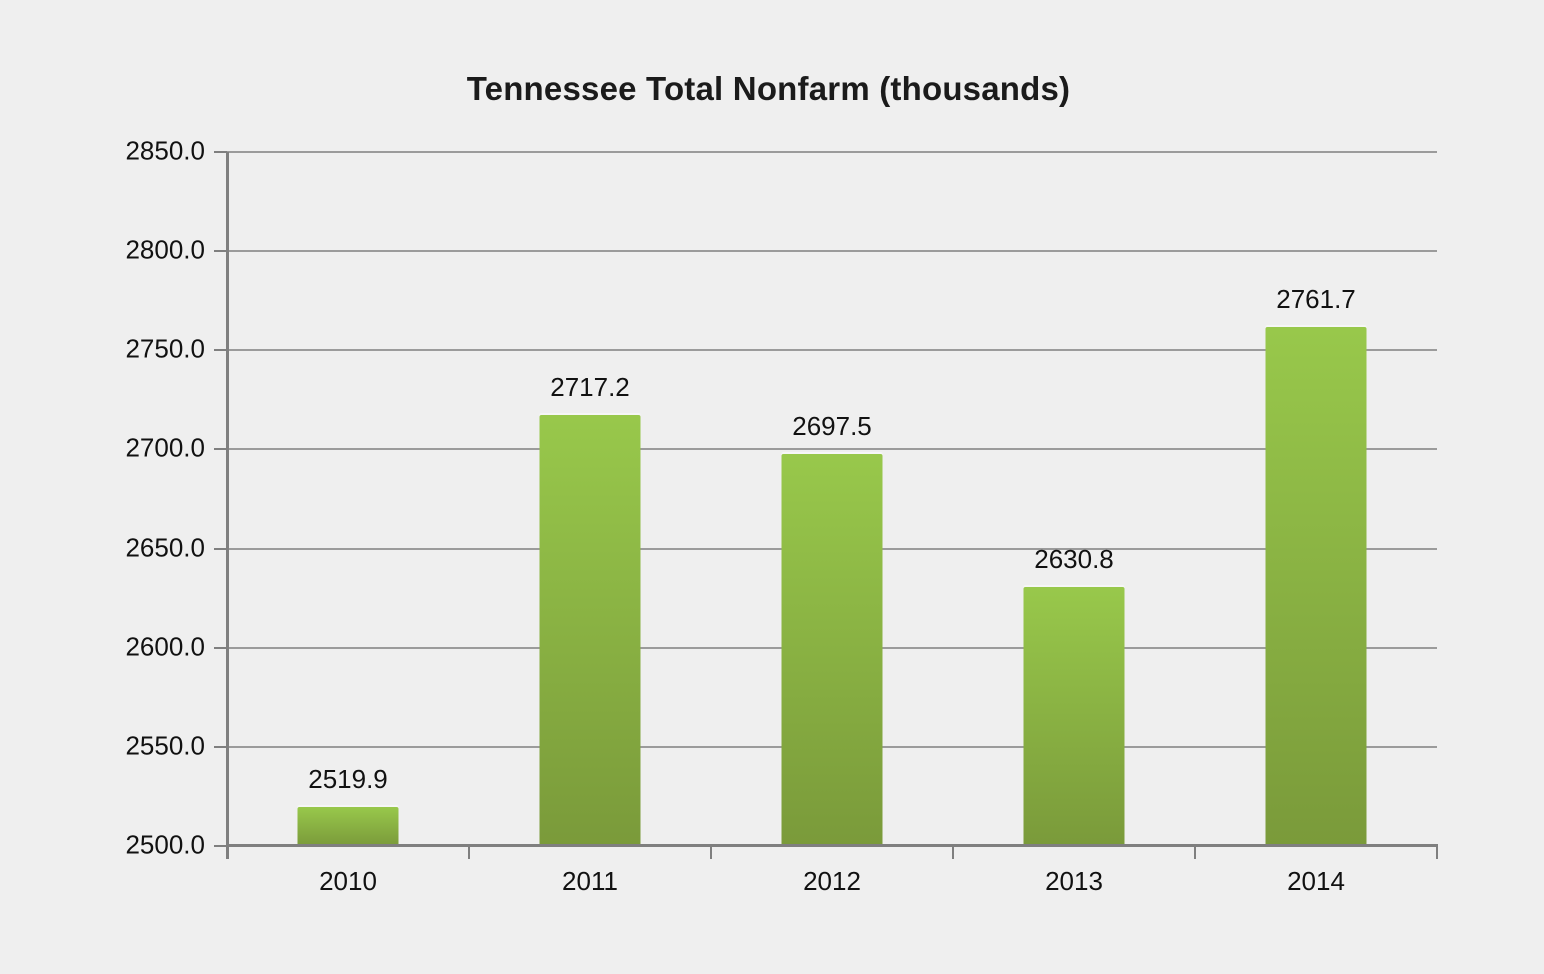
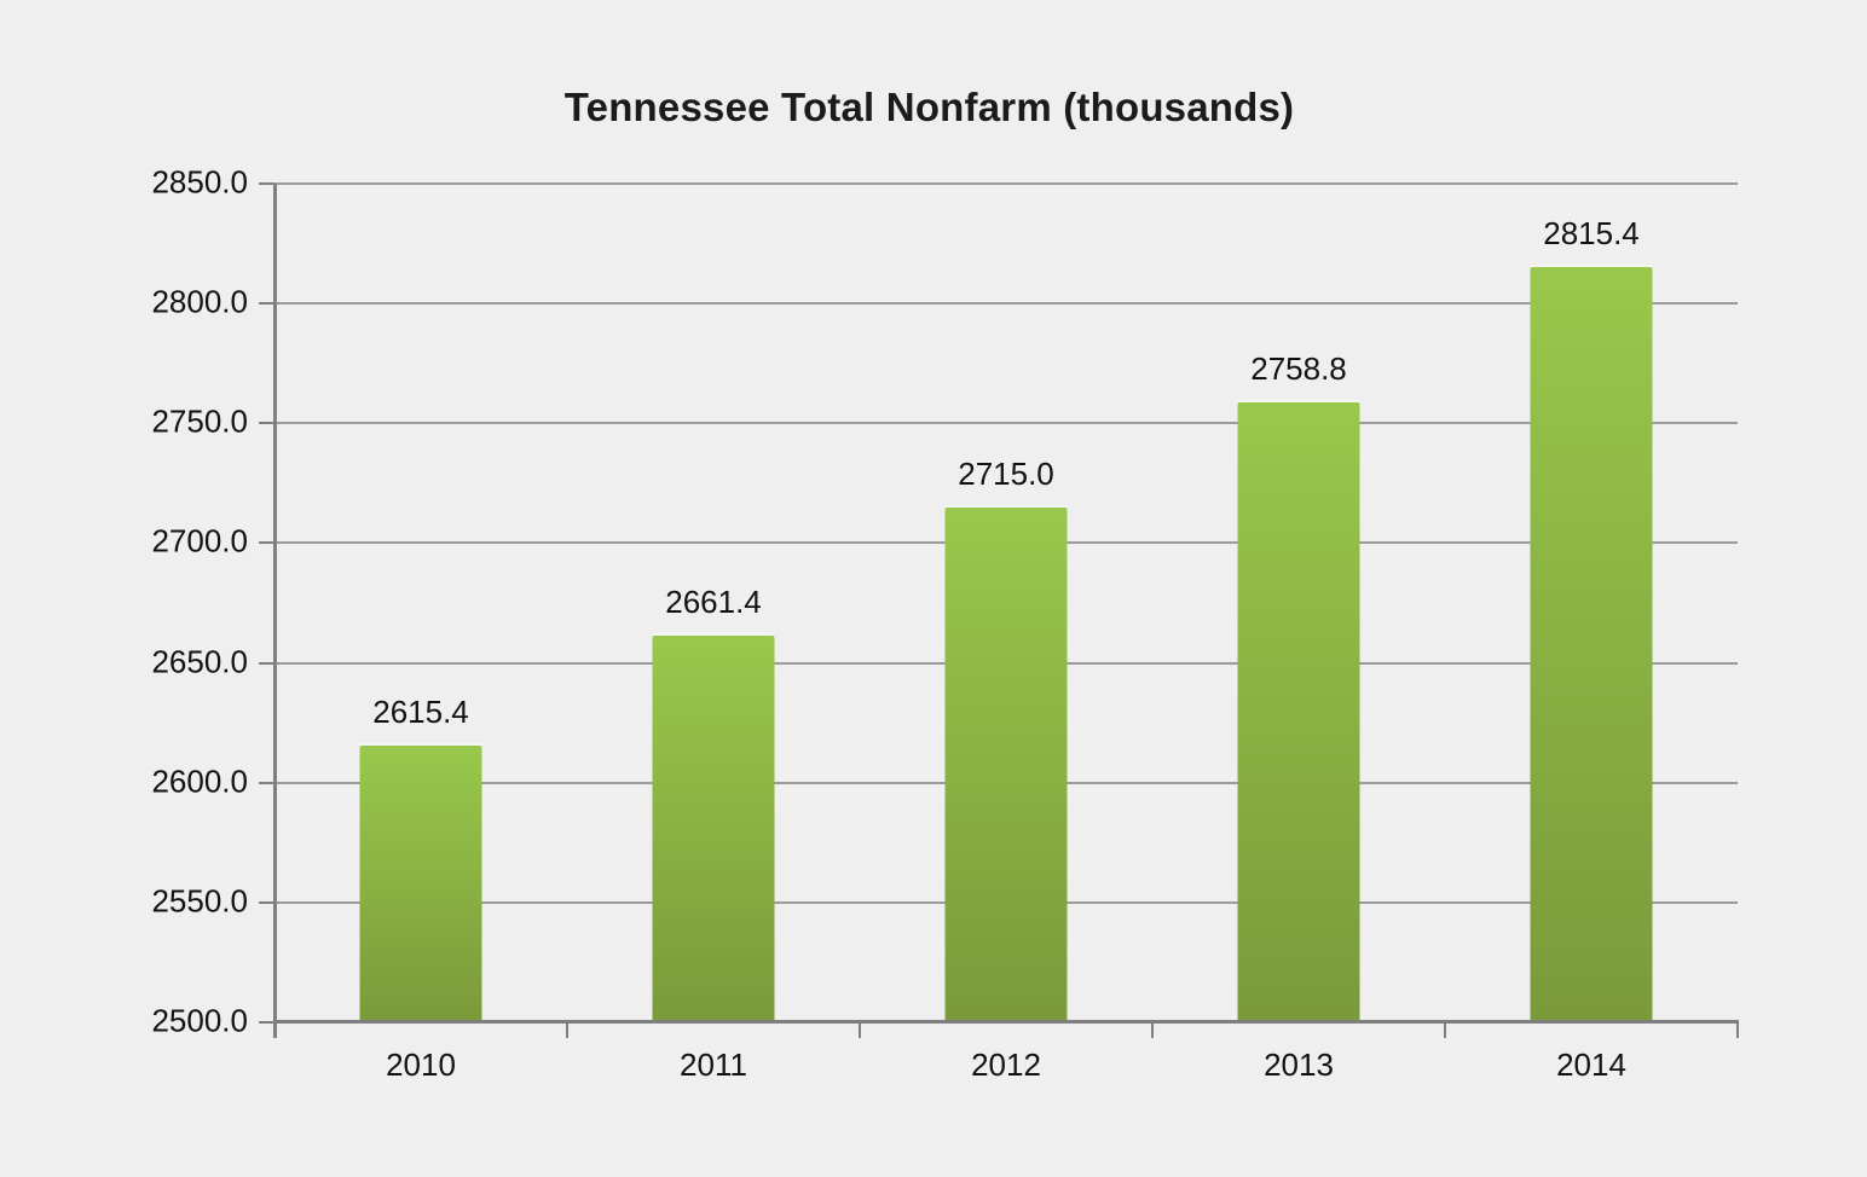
2010: 2519.9 -> 2615.4
2011: 2717.2 -> 2661.4
2012: 2697.5 -> 2715.0
2013: 2630.8 -> 2758.8
2014: 2761.7 -> 2815.4
